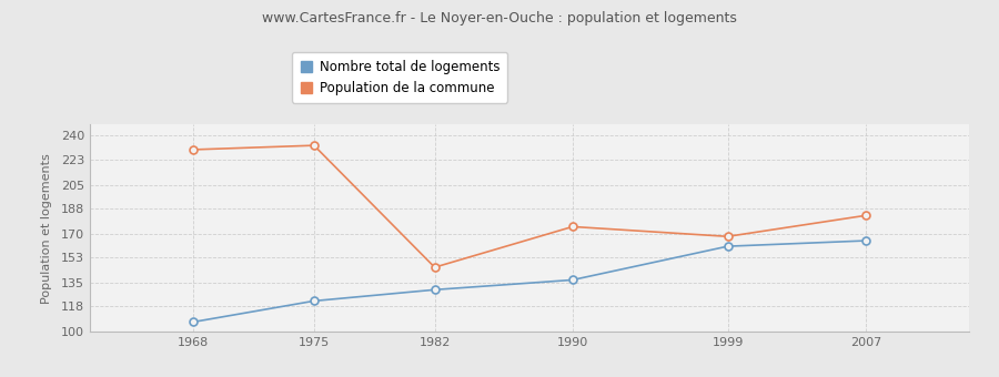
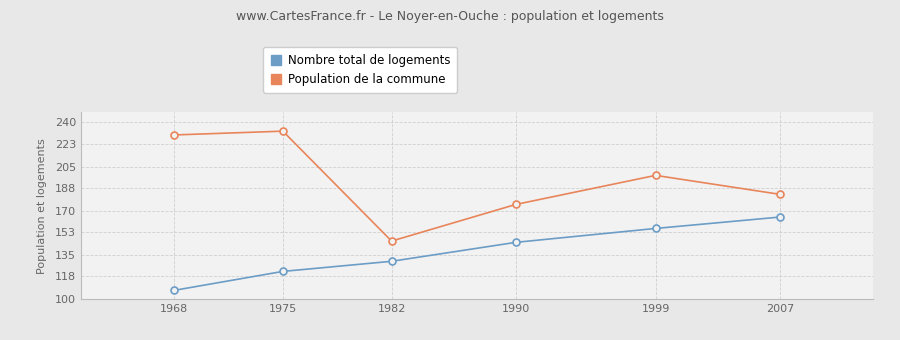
Nombre total de logements/1990: 137 -> 145
Nombre total de logements/1999: 161 -> 156
Population de la commune/1999: 168 -> 198
